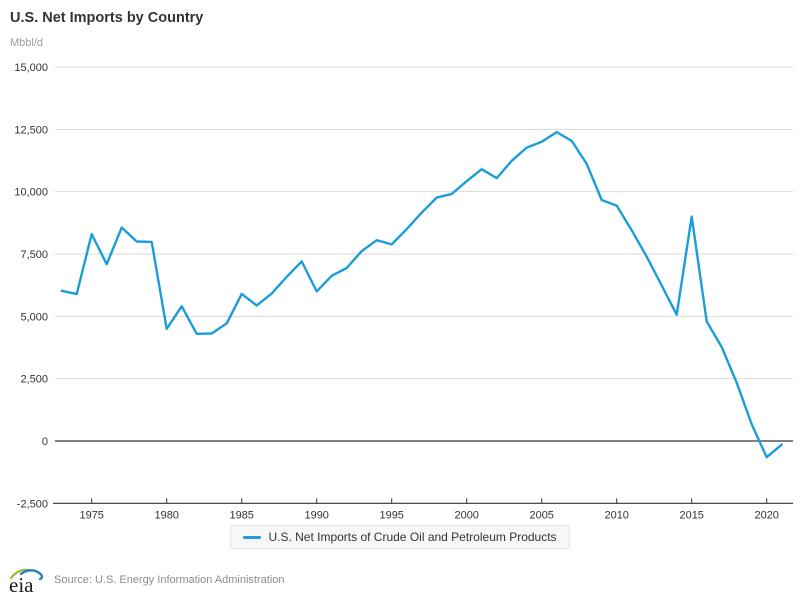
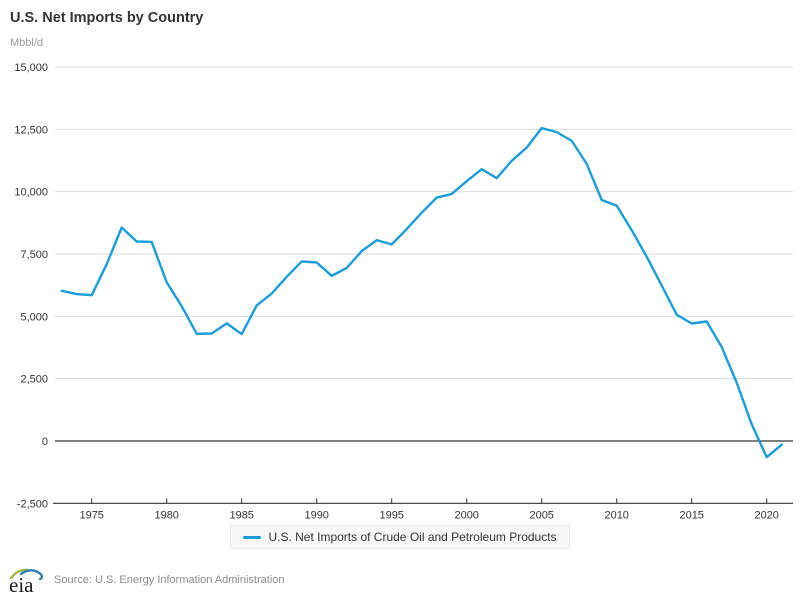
1975: 8300 -> 5800
1980: 4500 -> 6400
1985: 5900 -> 4300
1990: 6000 -> 7200
2005: 12000 -> 12500
2015: 9000 -> 4700
